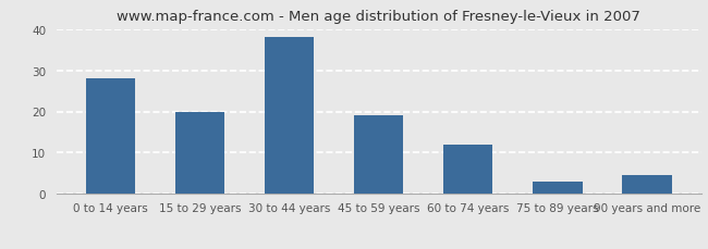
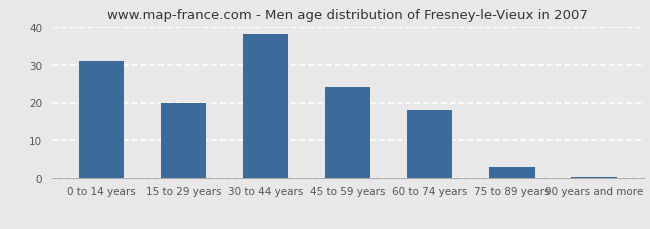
0 to 14 years: 28.0 -> 31.0
45 to 59 years: 19.0 -> 24.0
60 to 74 years: 12.0 -> 18.0
90 years and more: 4.5 -> 0.4
